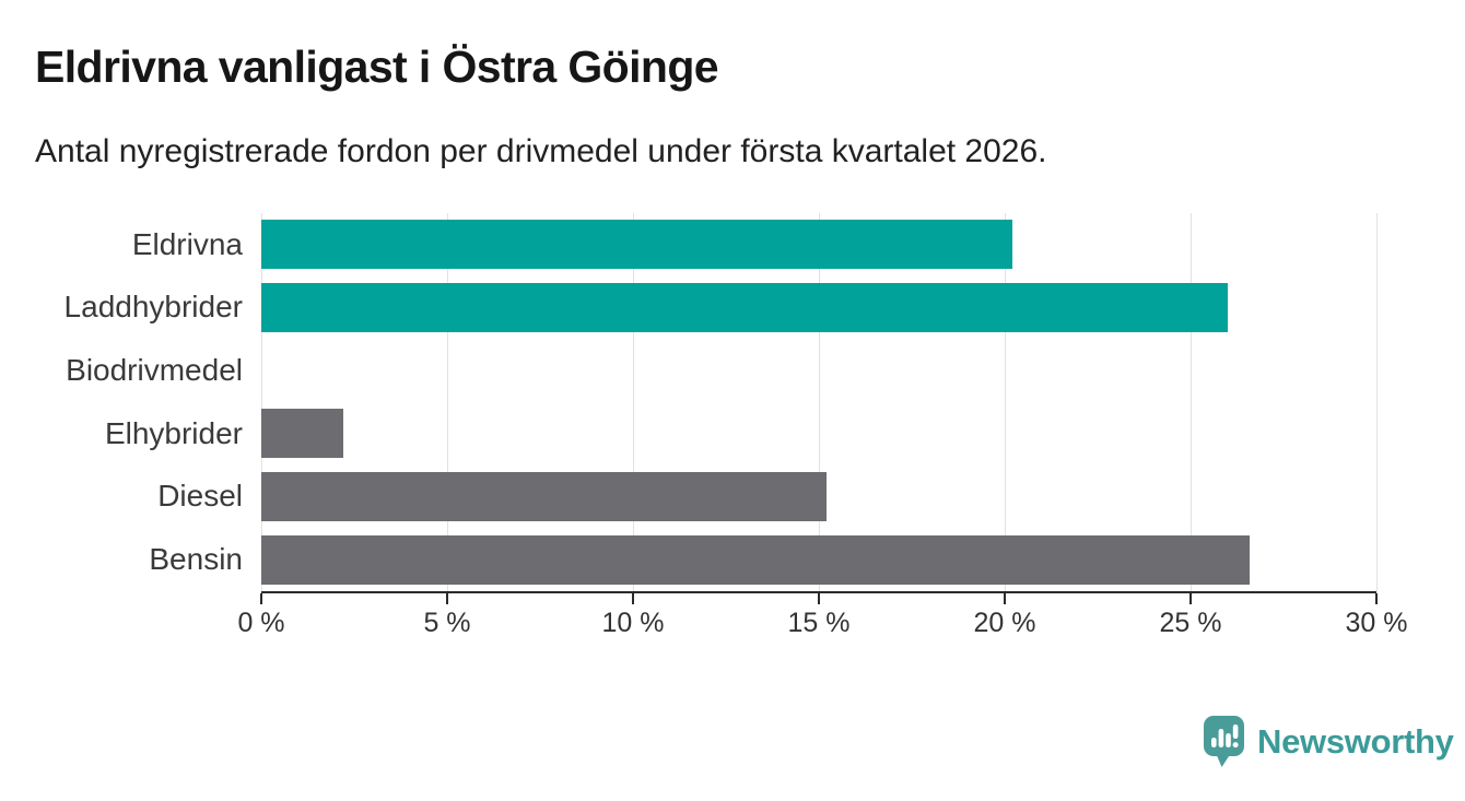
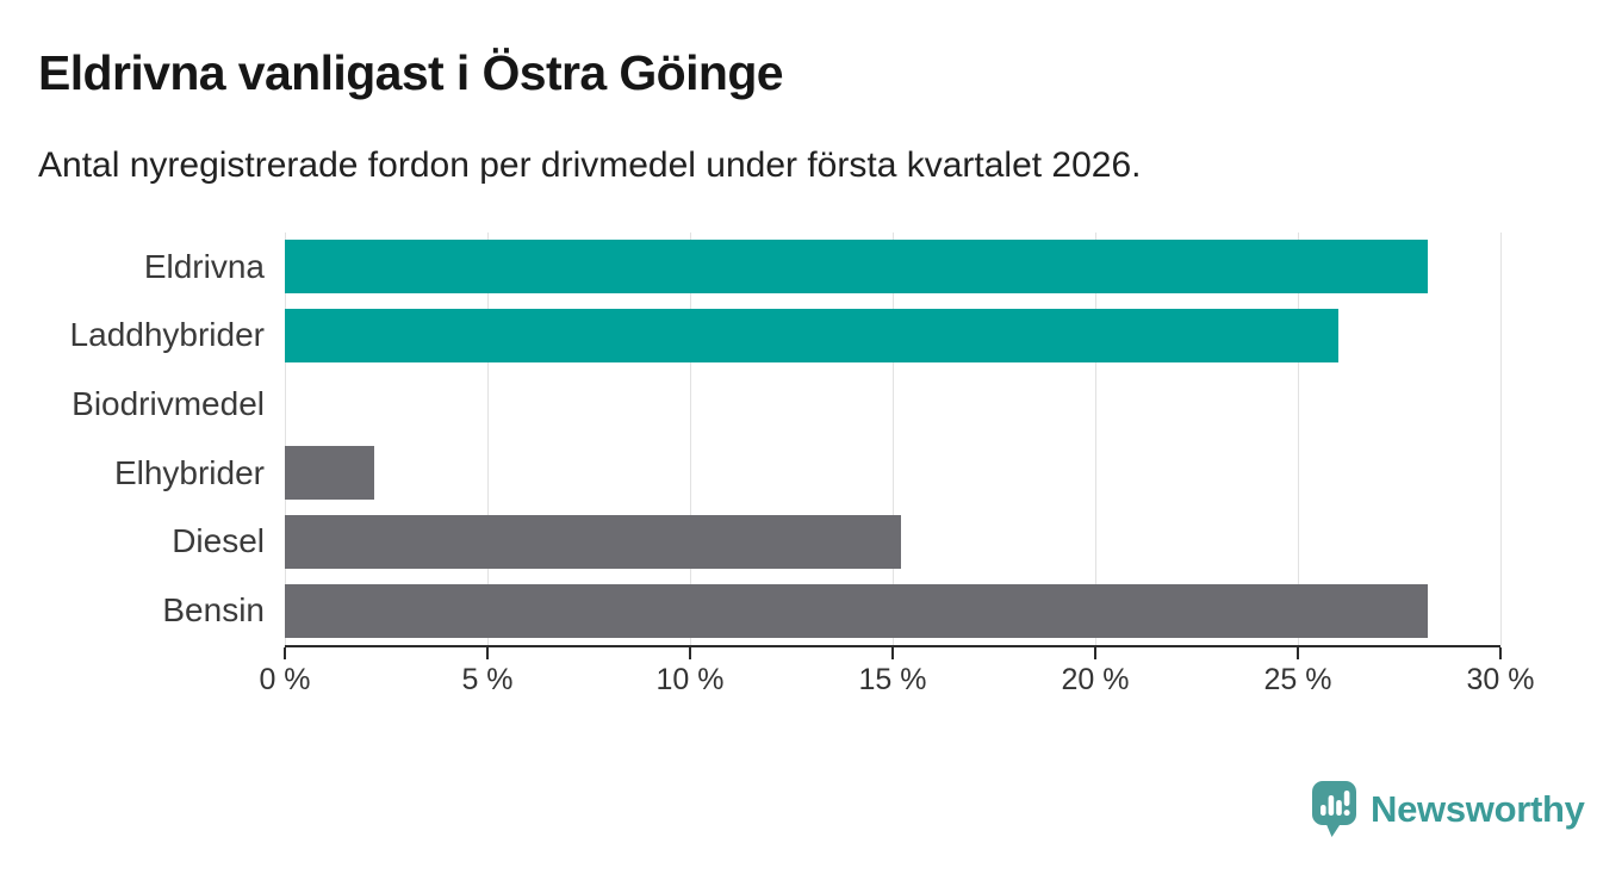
Eldrivna: 20.2% -> 28.2%
Bensin: 26.6% -> 28.2%
